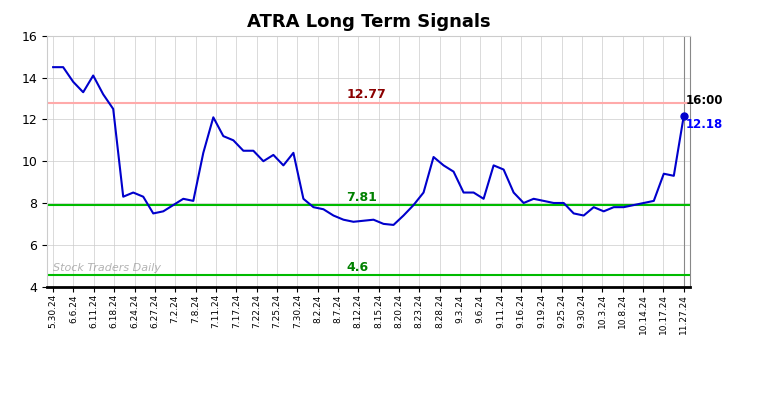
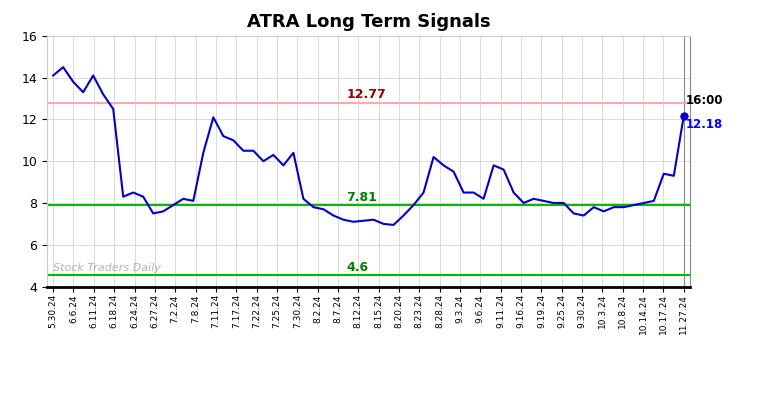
5.30.24: 14.50 -> 14.10
